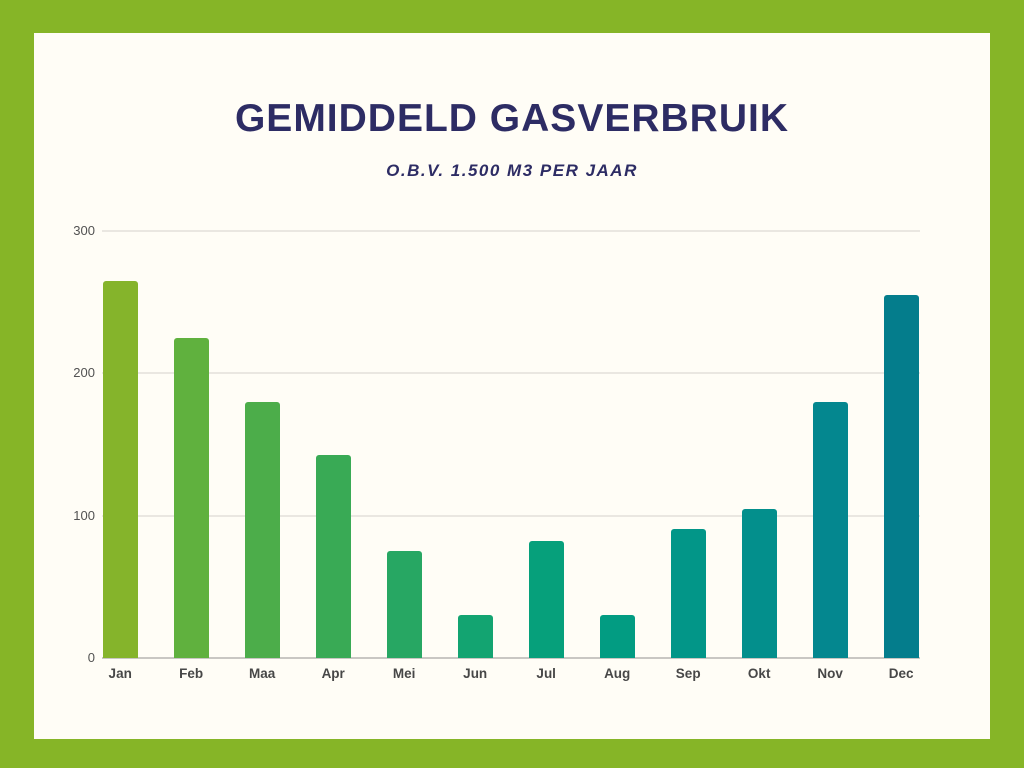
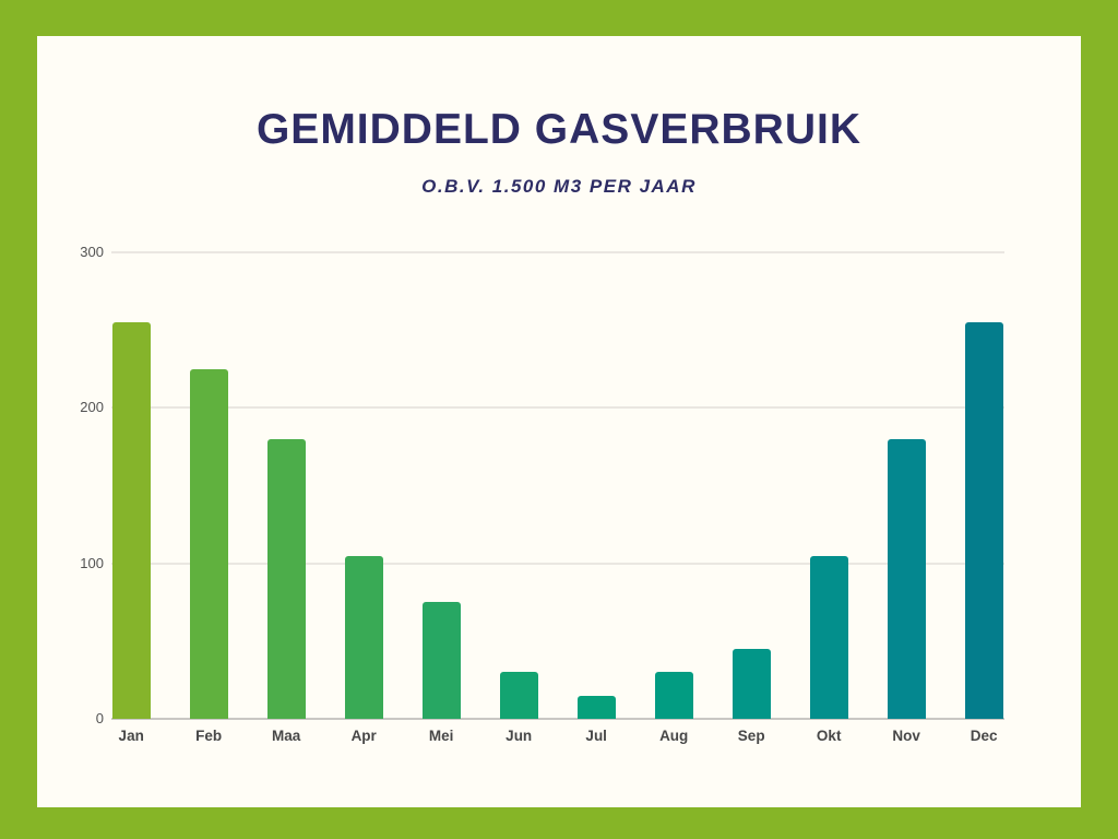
Jan: 265 -> 255
Apr: 143 -> 105
Jul: 82 -> 15
Sep: 91 -> 45
